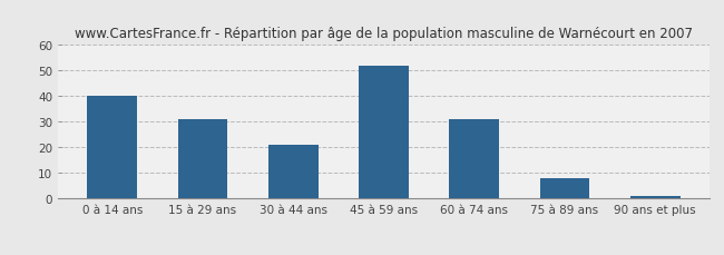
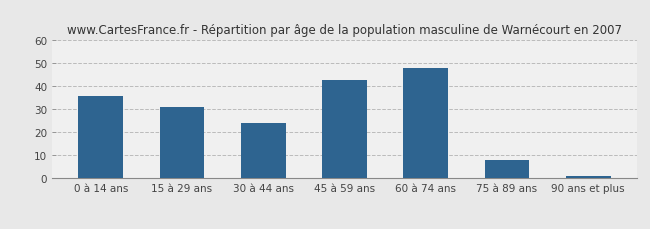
0 à 14 ans: 40 -> 36
30 à 44 ans: 21 -> 24
45 à 59 ans: 52 -> 43
60 à 74 ans: 31 -> 48
